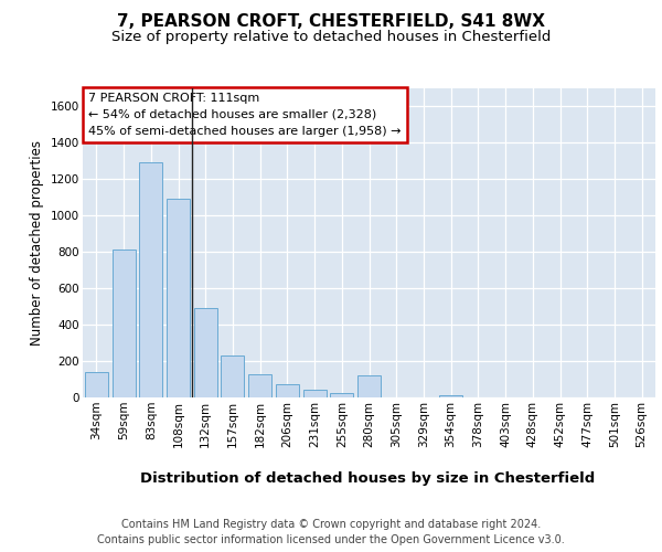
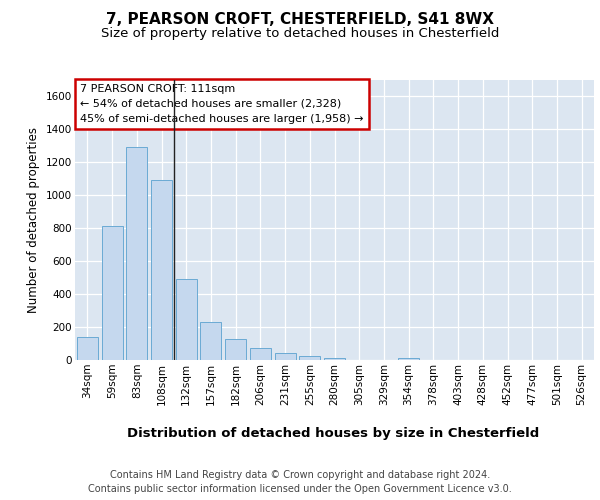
280sqm: 120 -> 20
